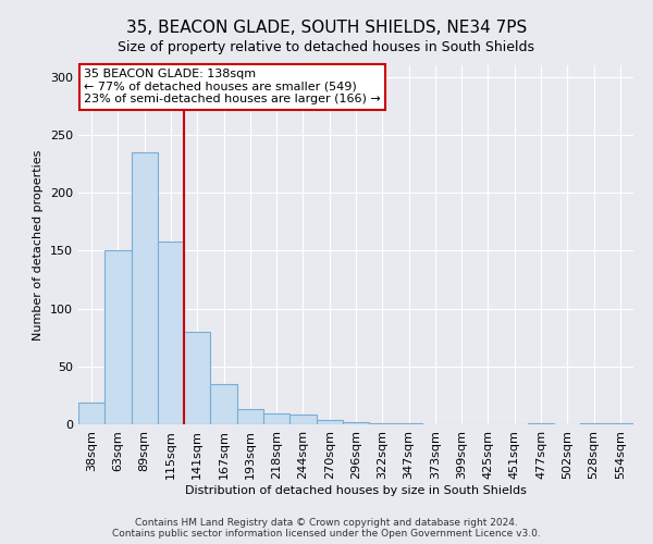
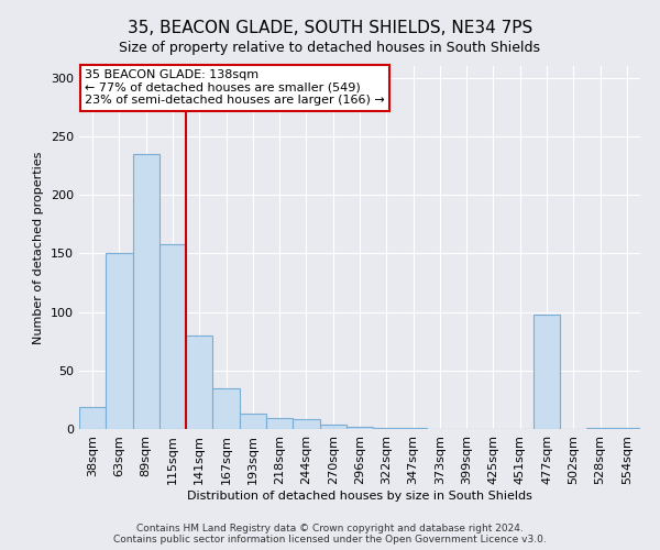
477sqm: 1 -> 98
